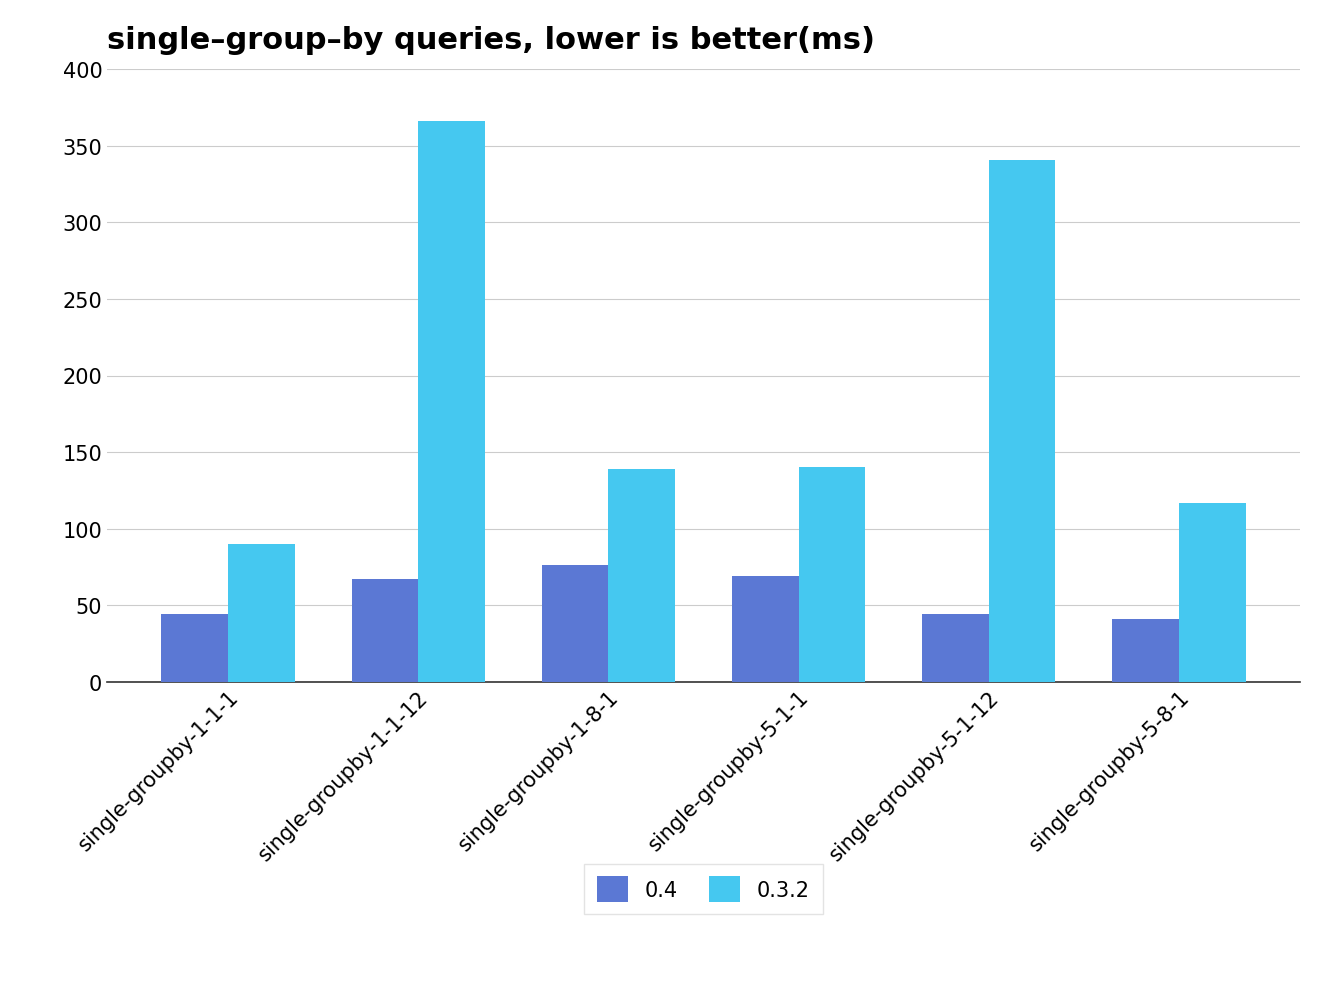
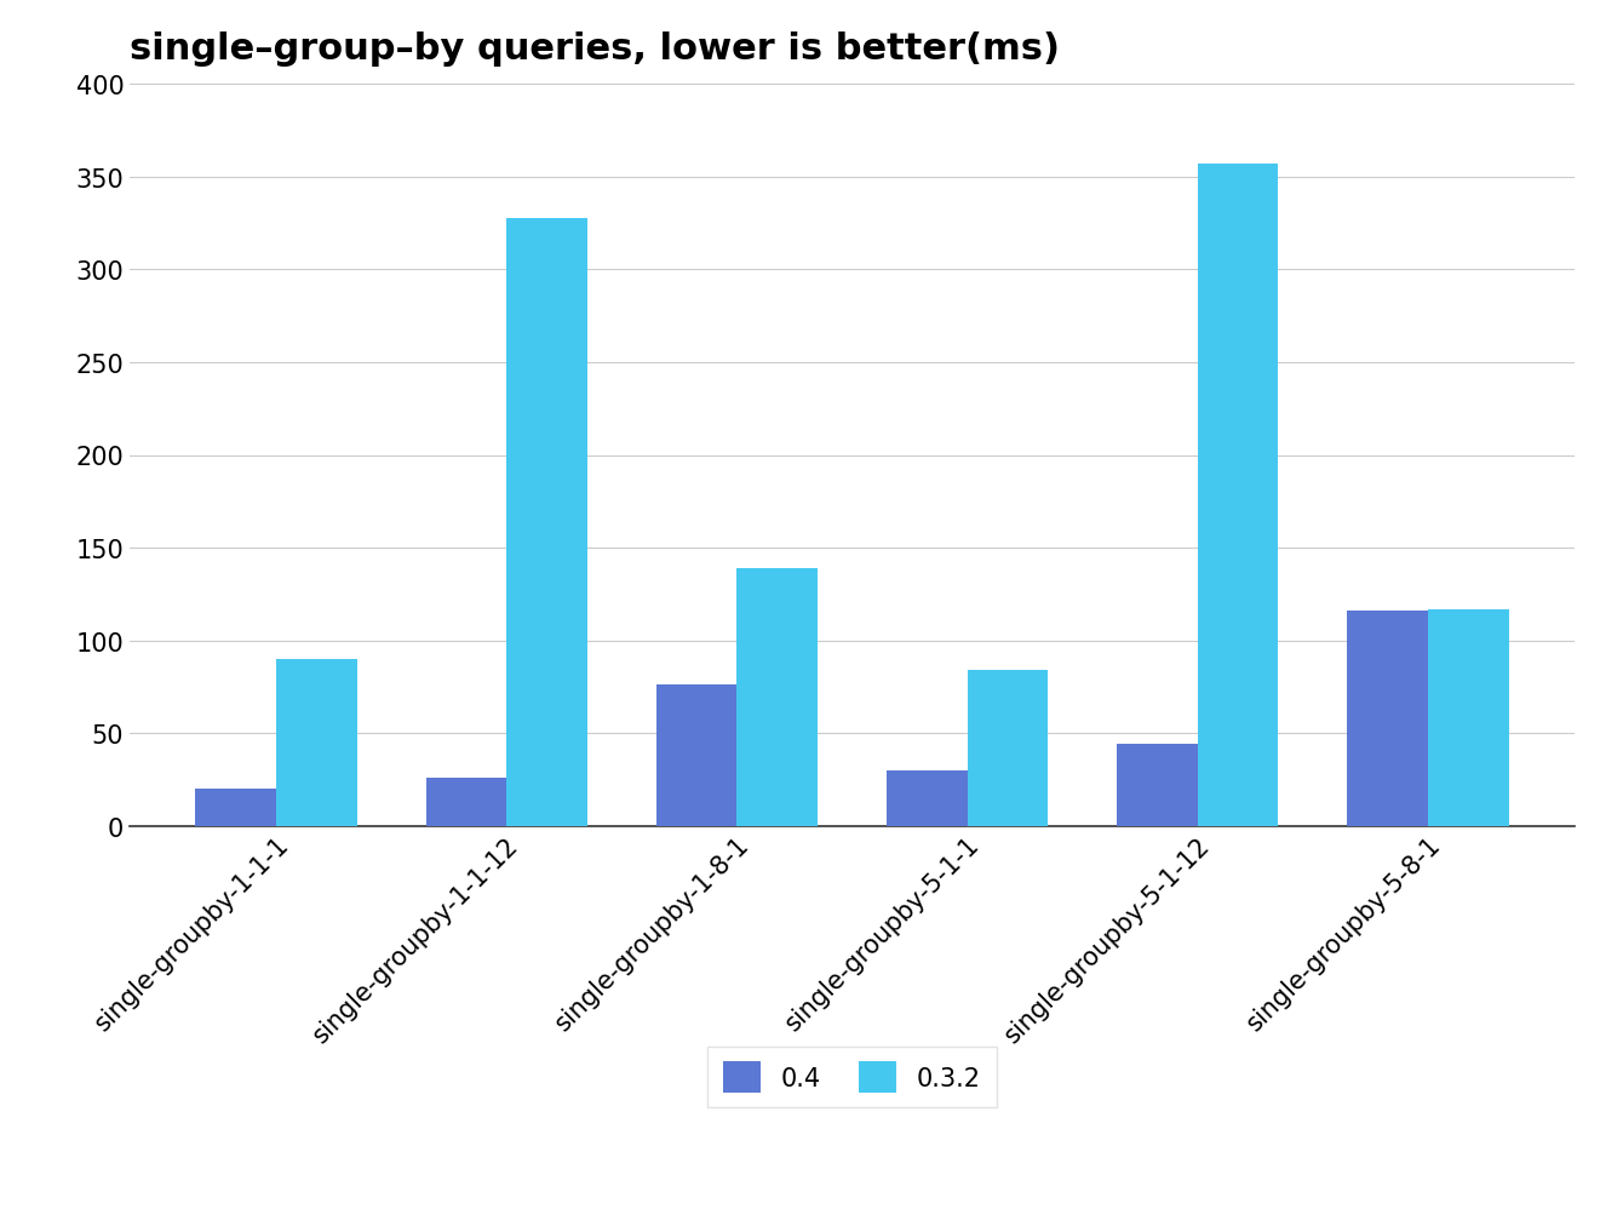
0.4/single-groupby-1-1-1: 44 -> 20
0.4/single-groupby-1-1-12: 67 -> 26
0.3.2/single-groupby-1-1-12: 366 -> 328
0.4/single-groupby-5-1-1: 69 -> 30
0.3.2/single-groupby-5-1-1: 140 -> 84
0.3.2/single-groupby-5-1-12: 341 -> 357
0.4/single-groupby-5-8-1: 41 -> 116
